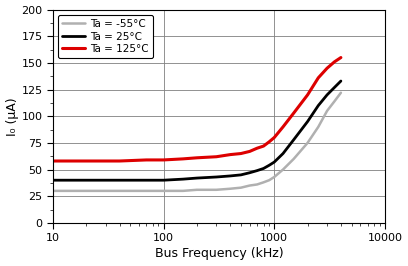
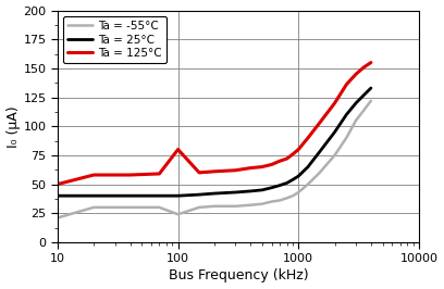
Ta = -55°C/10: 30 -> 21
Ta = 125°C/10: 58 -> 50
Ta = -55°C/100: 30 -> 24
Ta = 125°C/100: 59 -> 80
